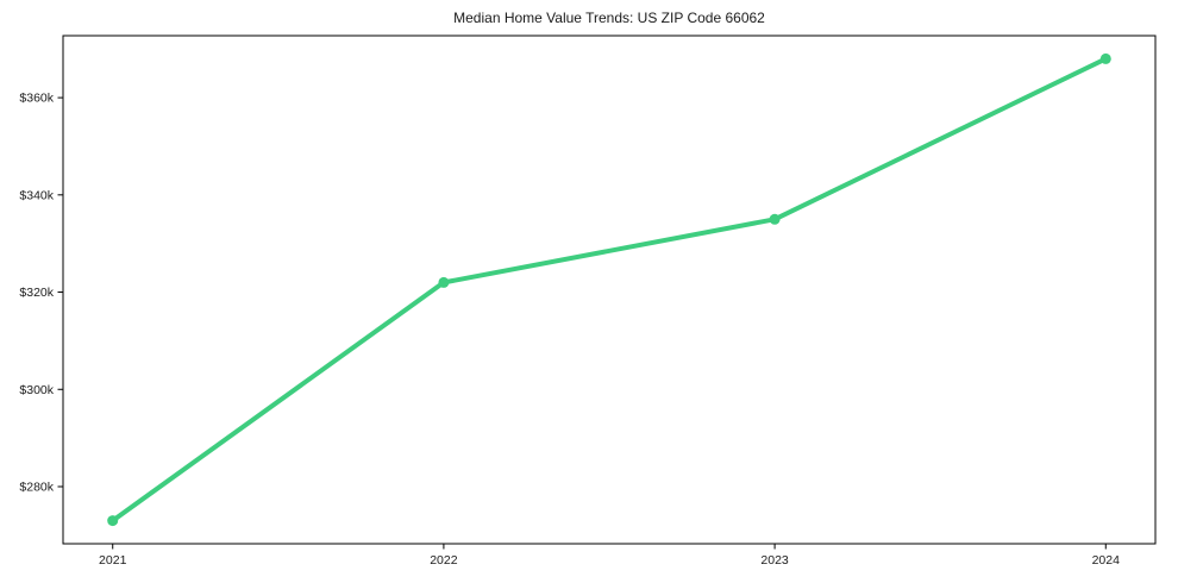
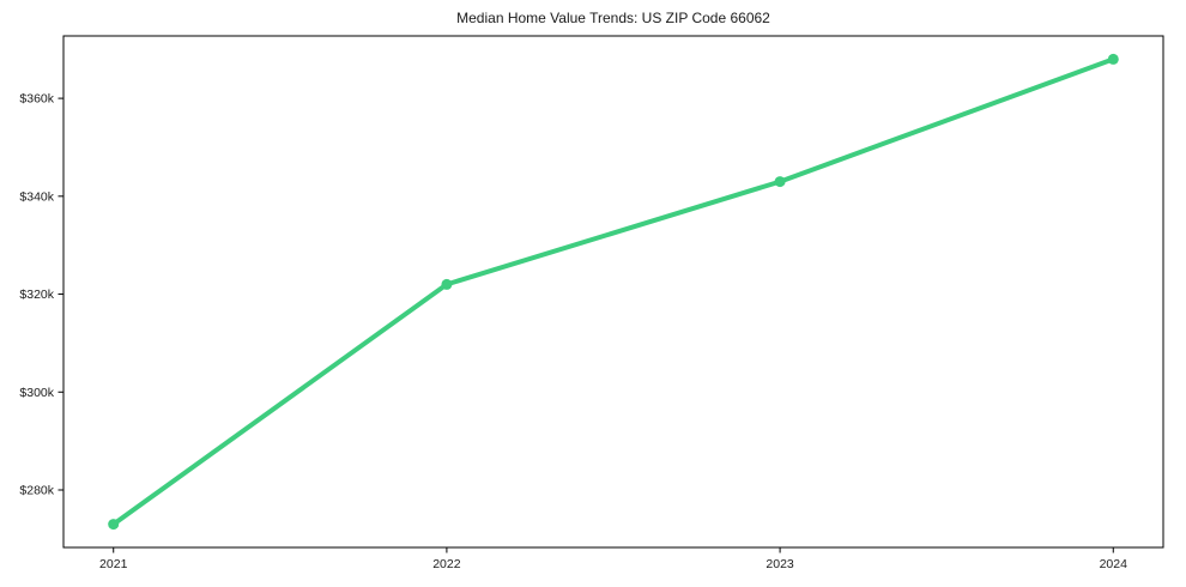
2023: $335k -> $343k
